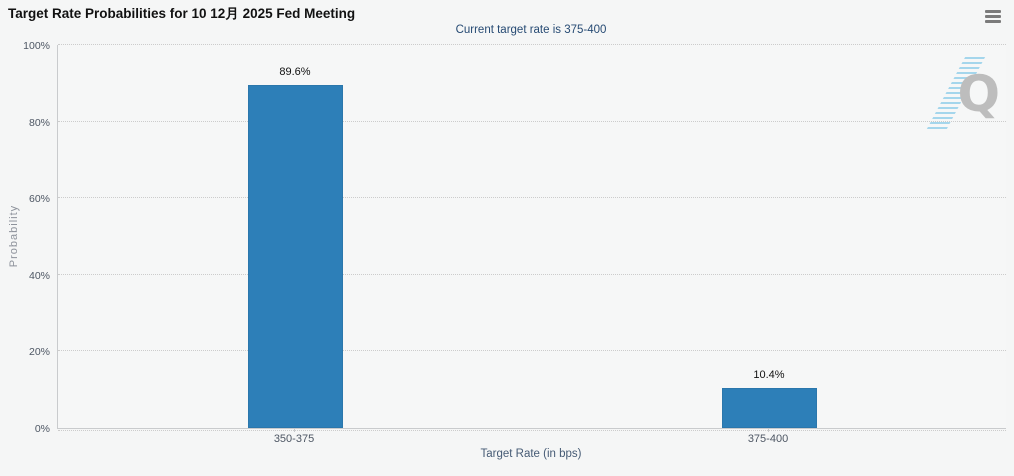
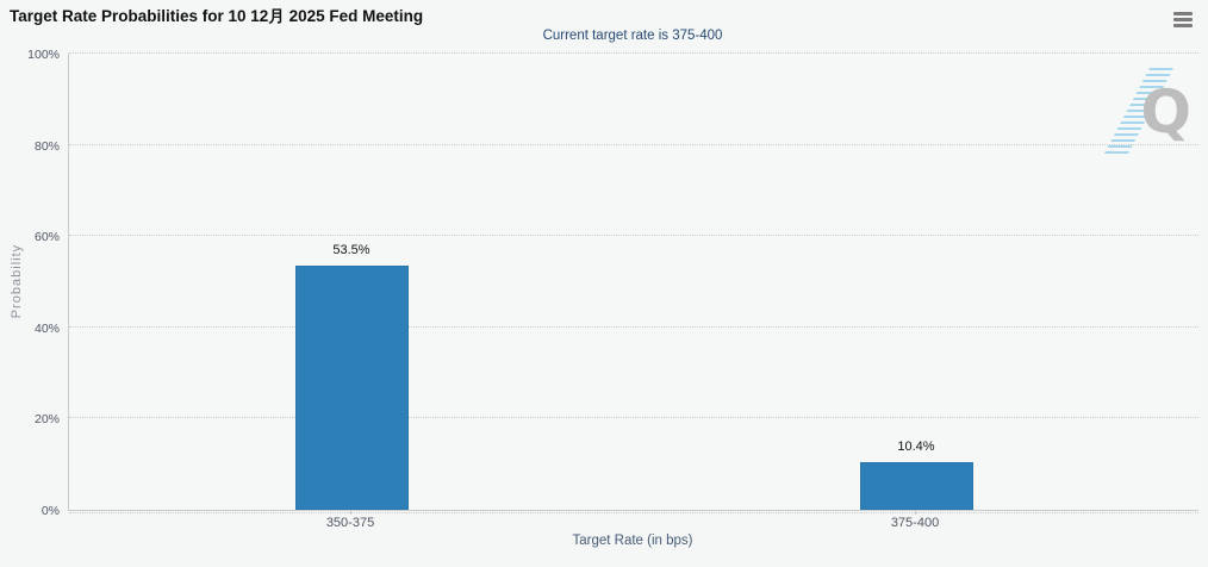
350-375: 89.6% -> 53.5%
